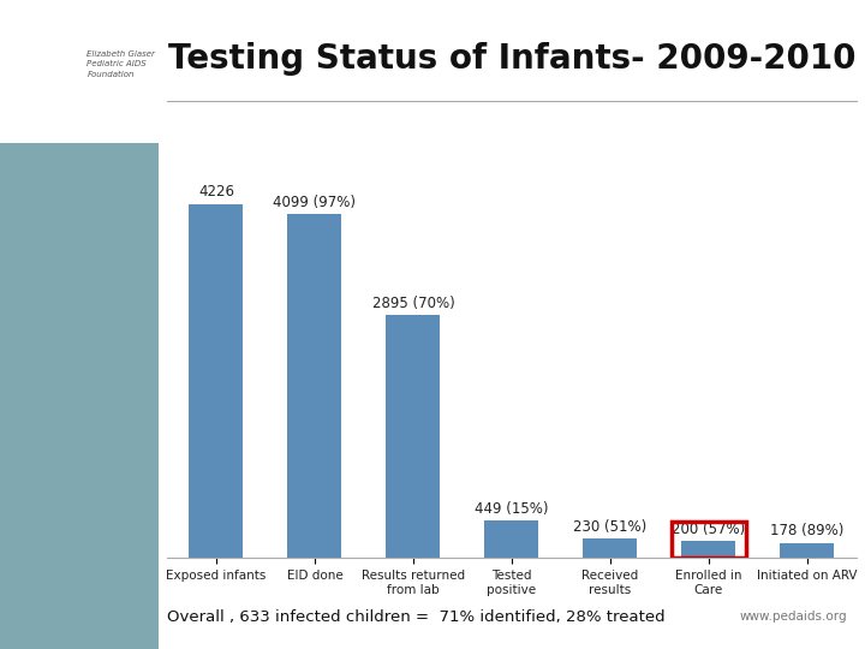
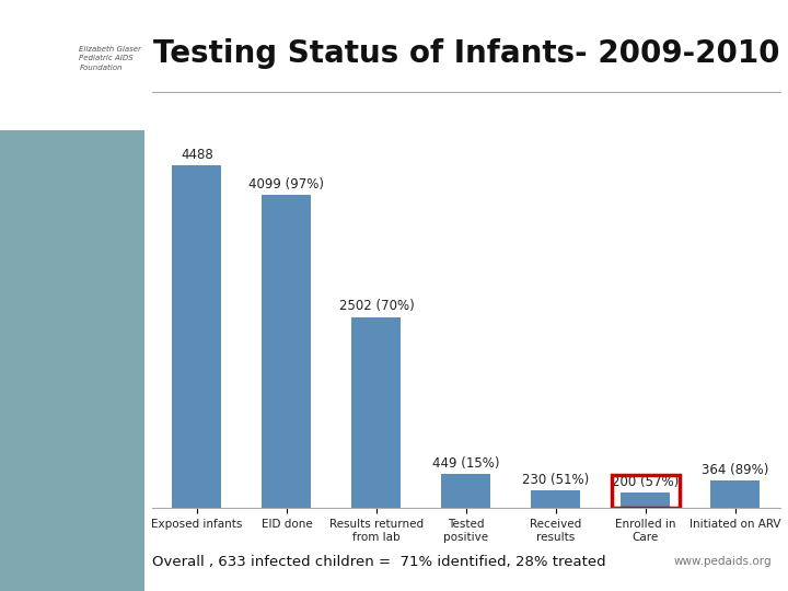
Exposed infants: 4226 -> 4488
Results returned from lab: 2895 -> 2502
Initiated on ARV: 178 -> 364
